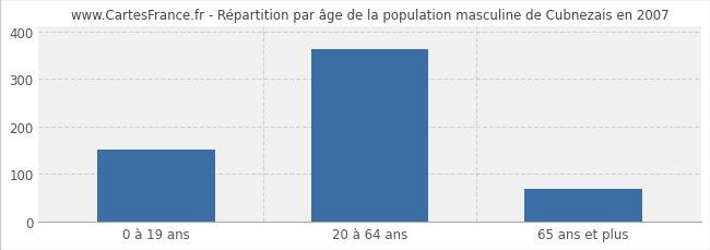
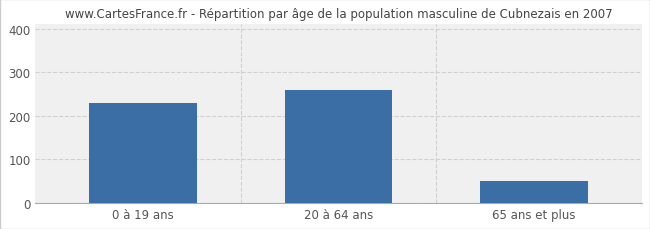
0 à 19 ans: 150 -> 230
20 à 64 ans: 362 -> 260
65 ans et plus: 68 -> 50
